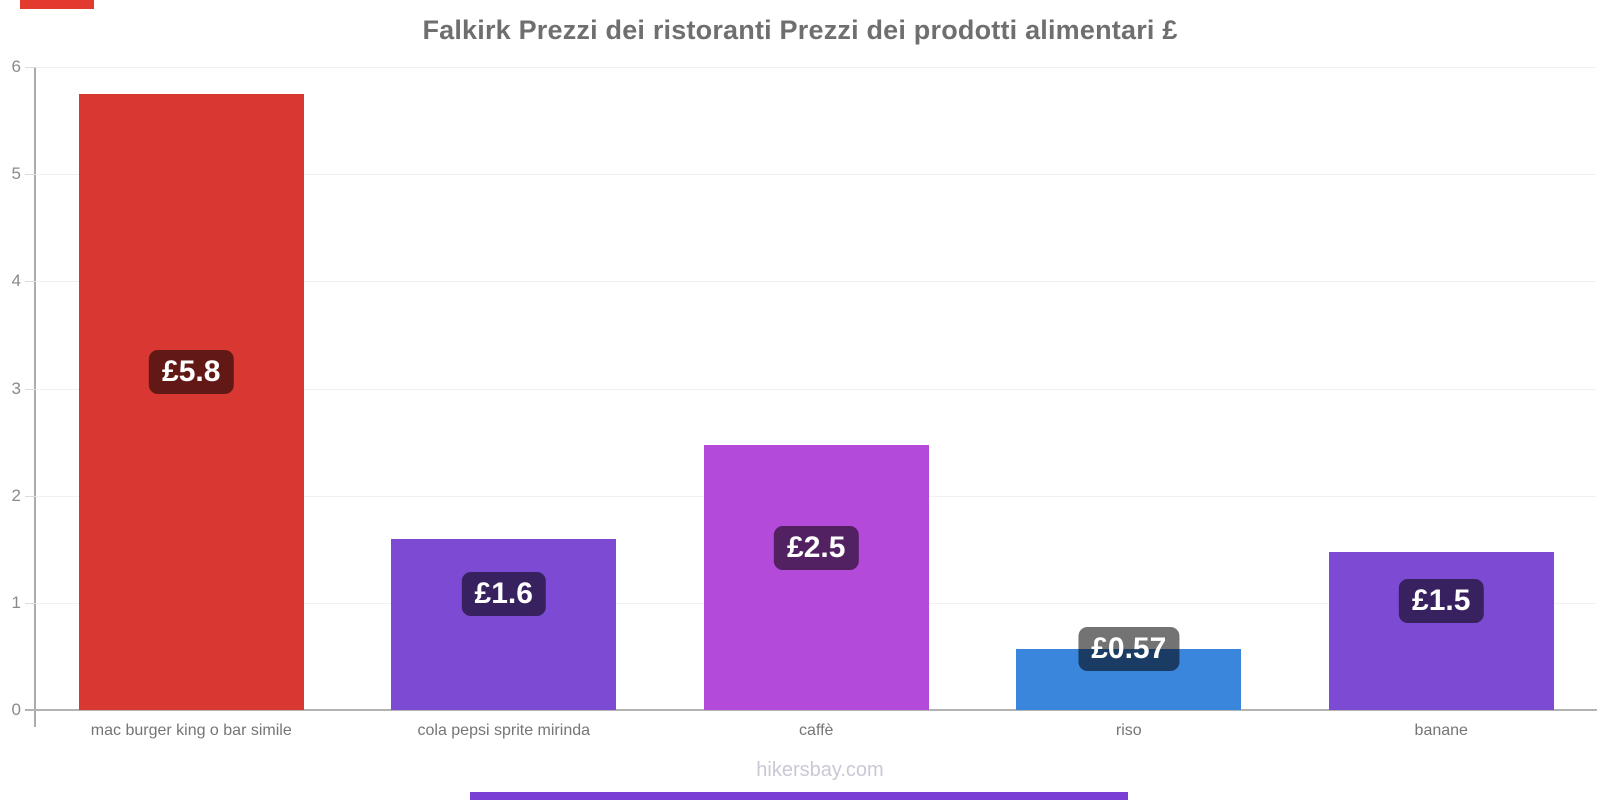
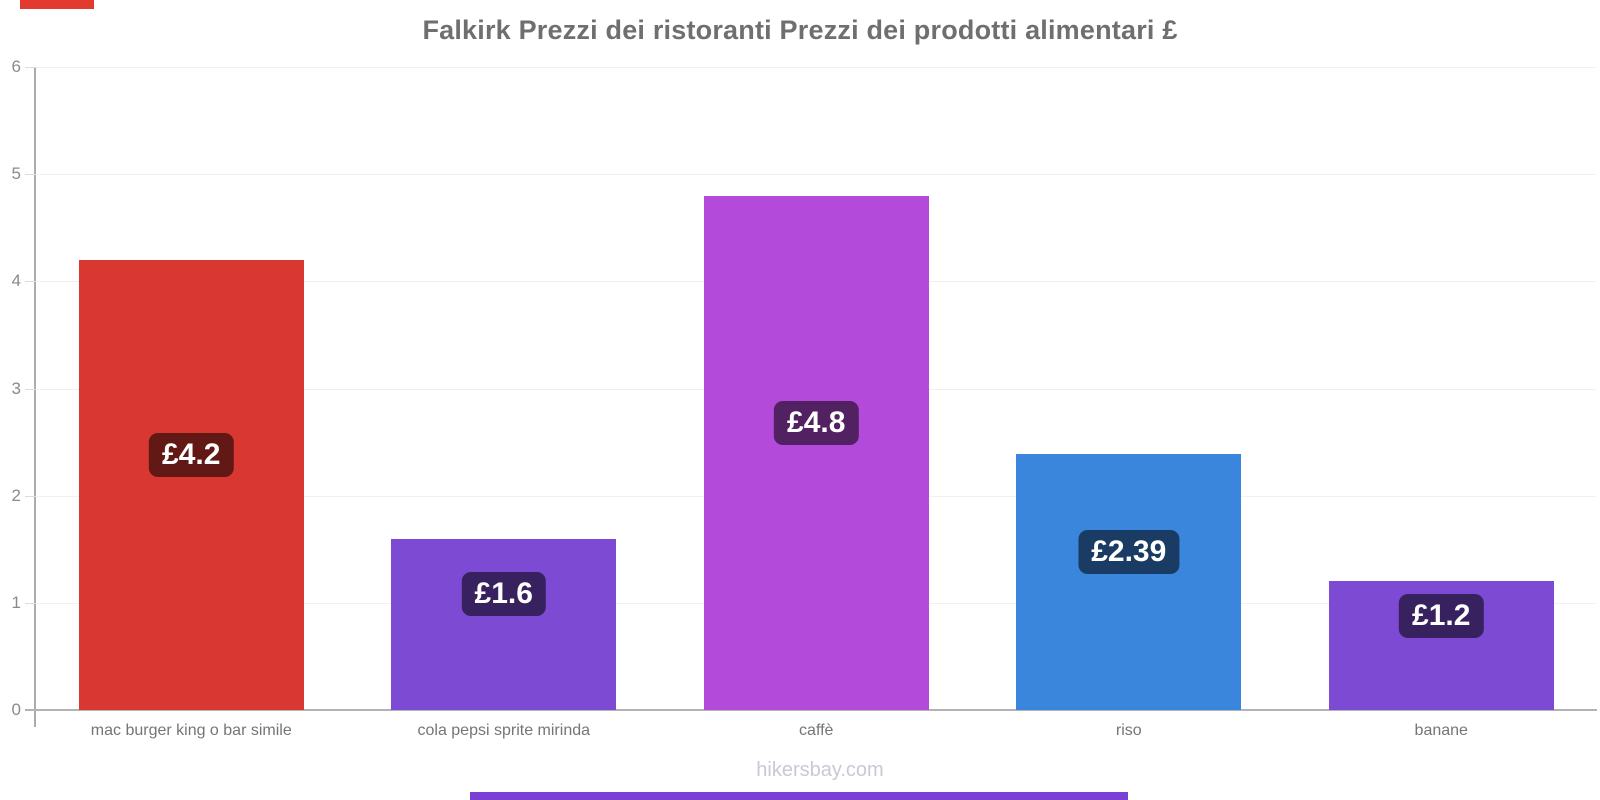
mac burger king o bar simile: £5.8 -> £4.2
caffè: £2.5 -> £4.8
riso: £0.57 -> £2.39
banane: £1.5 -> £1.2
